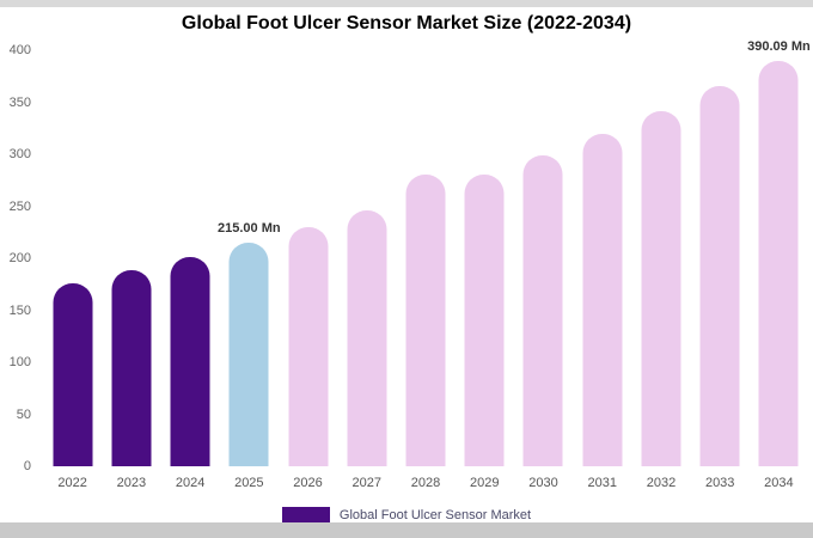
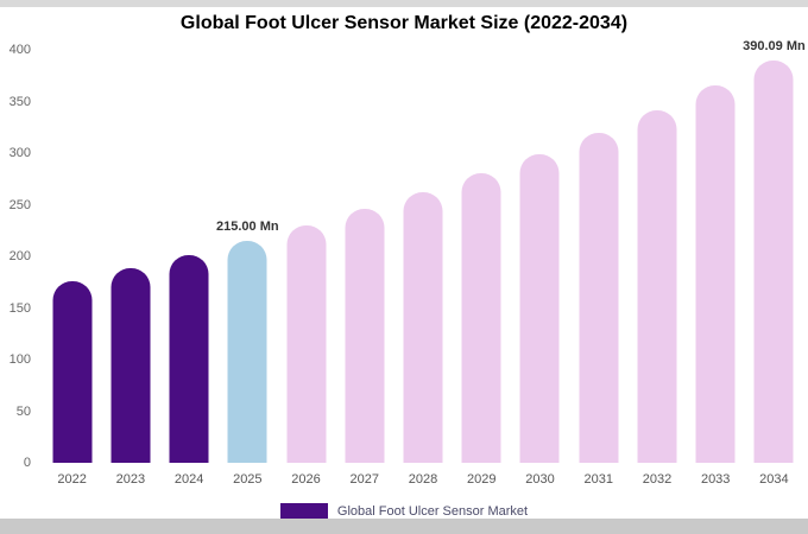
2028: 280 -> 260
